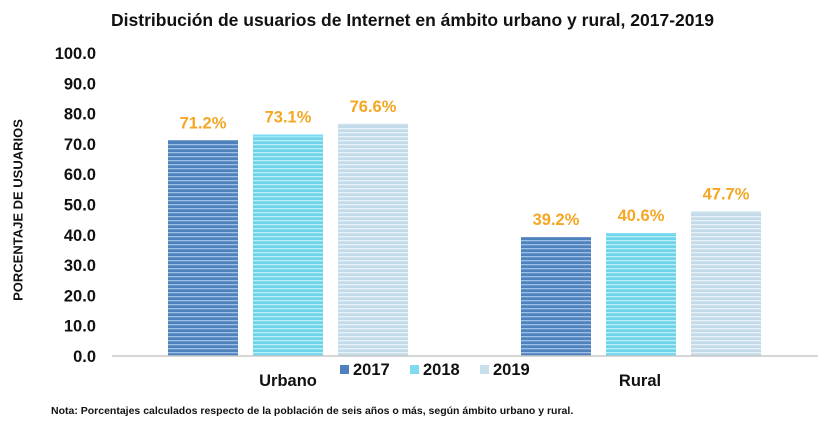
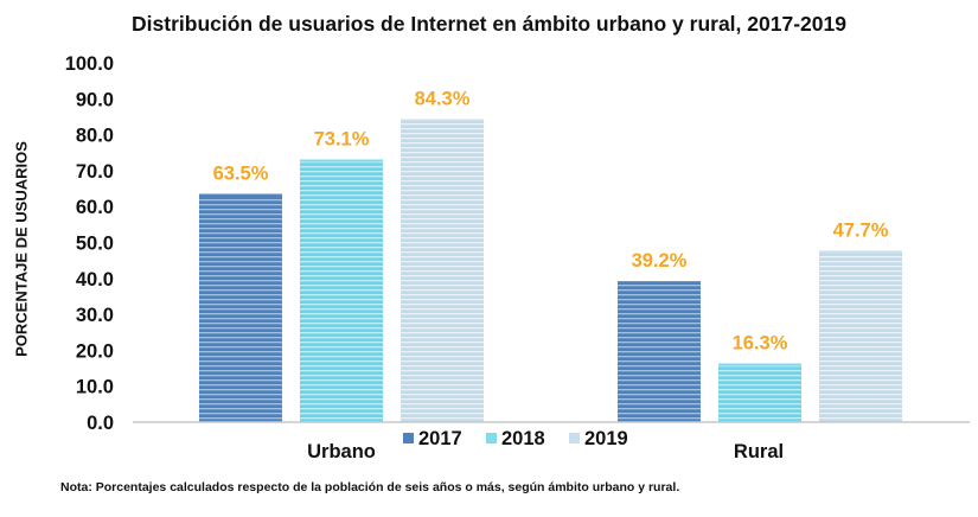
2017/Urbano: 71.2% -> 63.5%
2019/Urbano: 76.6% -> 84.3%
2018/Rural: 40.6% -> 16.3%
